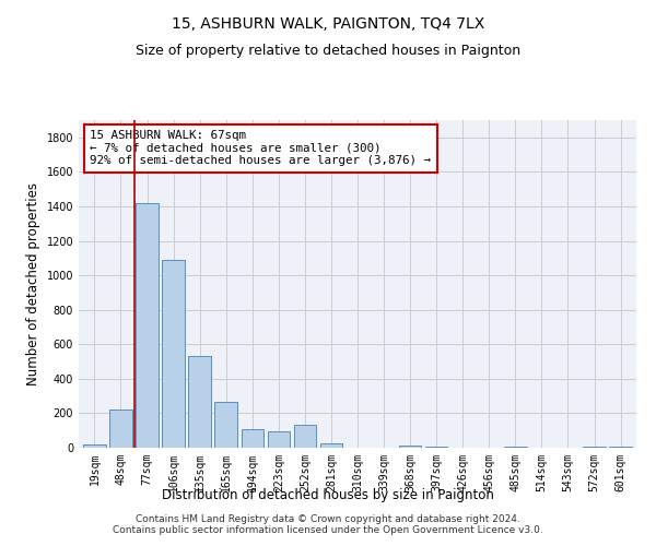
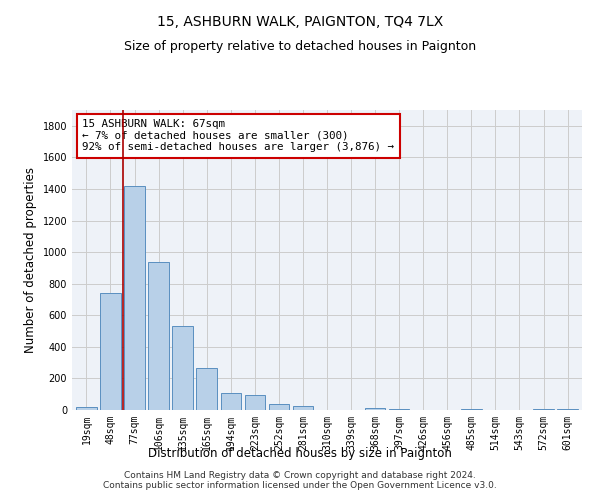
48sqm: 220 -> 740
106sqm: 1090 -> 940
252sqm: 130 -> 40
